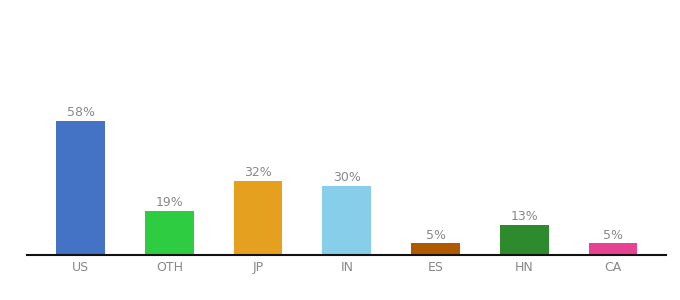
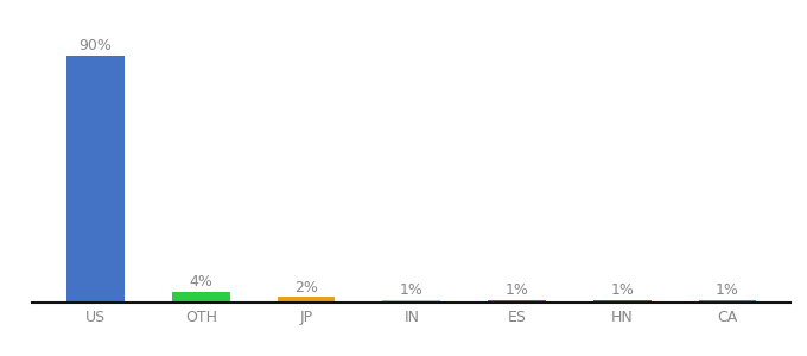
US: 58% -> 90%
OTH: 19% -> 4%
JP: 32% -> 2%
IN: 30% -> 1%
ES: 5% -> 1%
HN: 13% -> 1%
CA: 5% -> 1%
